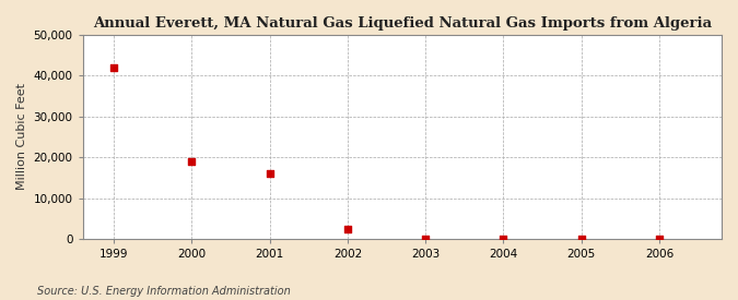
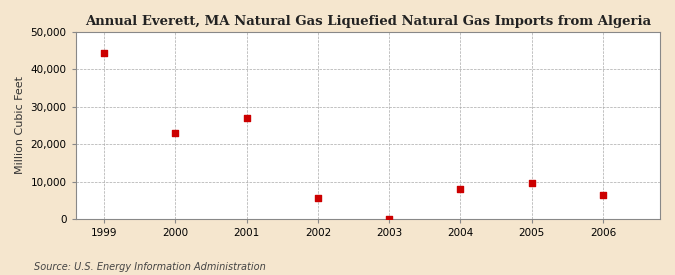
1999: 42,000 -> 44,500
2000: 19,000 -> 23,000
2001: 16,000 -> 27,000
2002: 2,500 -> 5,500
2004: 100 -> 8,000
2005: 100 -> 9,500
2006: 0 -> 6,500
